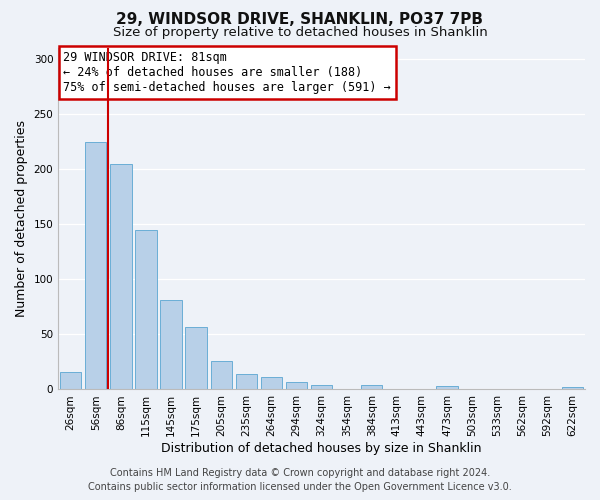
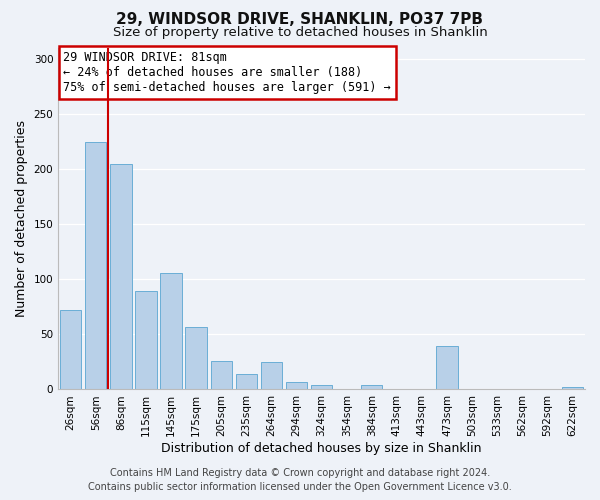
26sqm: 16 -> 72
115sqm: 145 -> 89
145sqm: 81 -> 106
264sqm: 11 -> 25
473sqm: 3 -> 39
